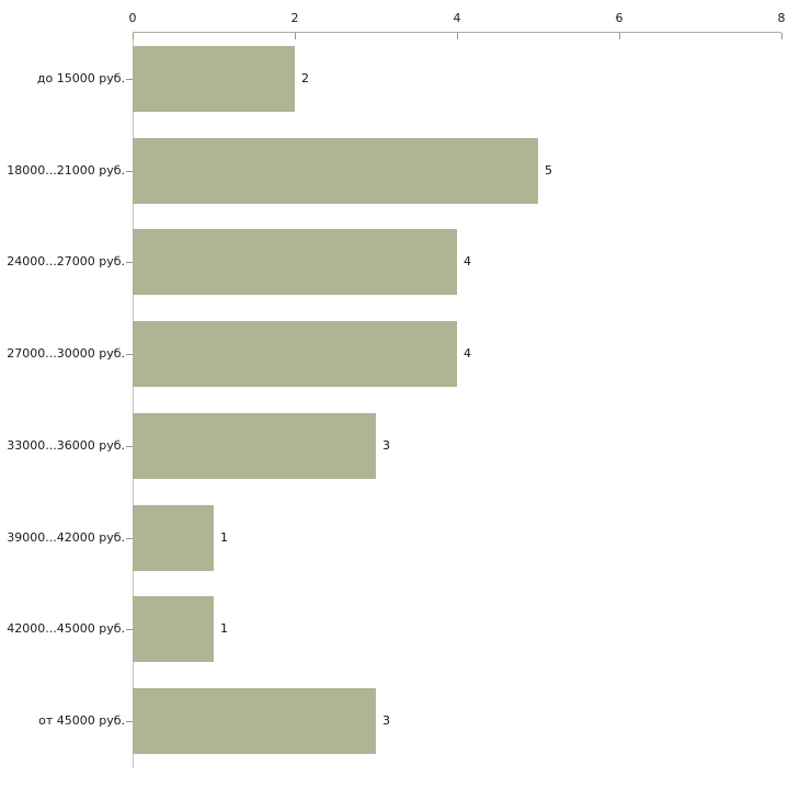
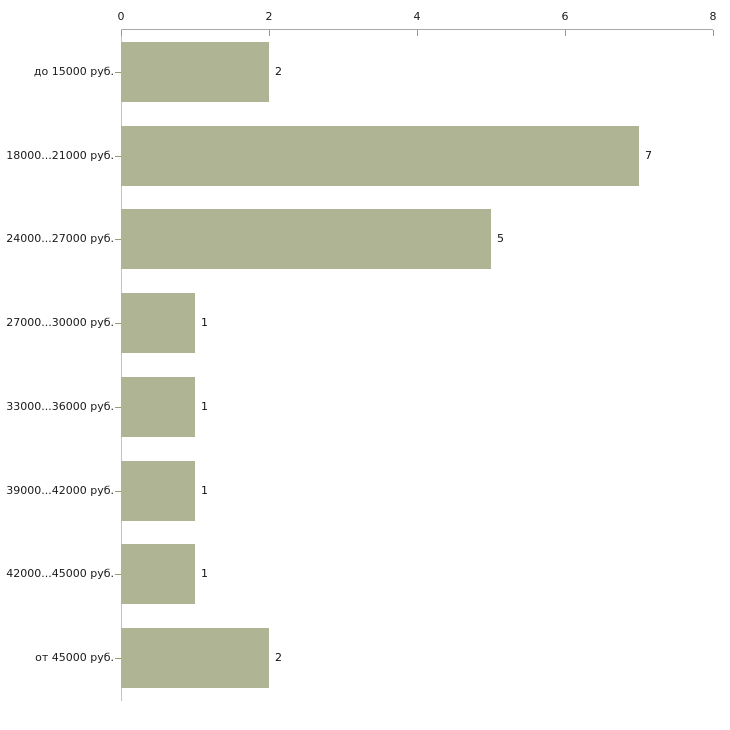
18000...21000 руб.: 5 -> 7
24000...27000 руб.: 4 -> 5
27000...30000 руб.: 4 -> 1
33000...36000 руб.: 3 -> 1
от 45000 руб.: 3 -> 2
